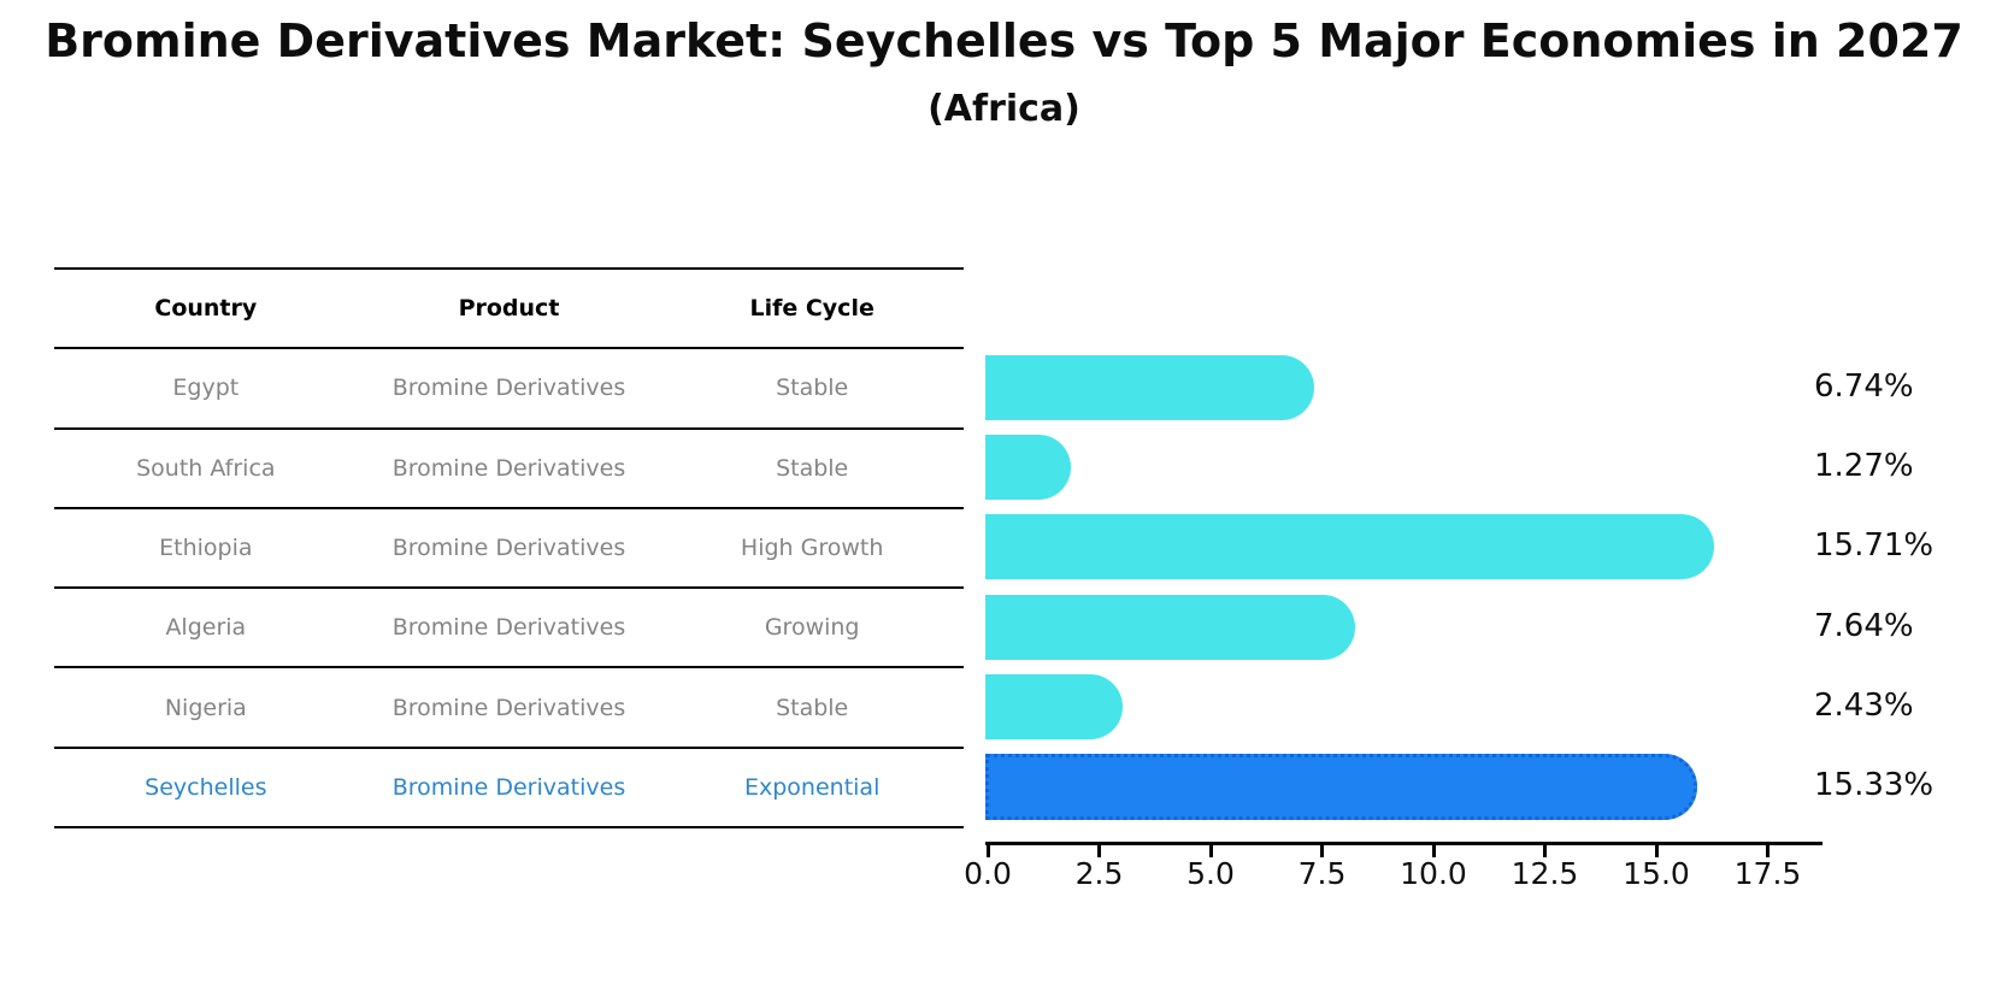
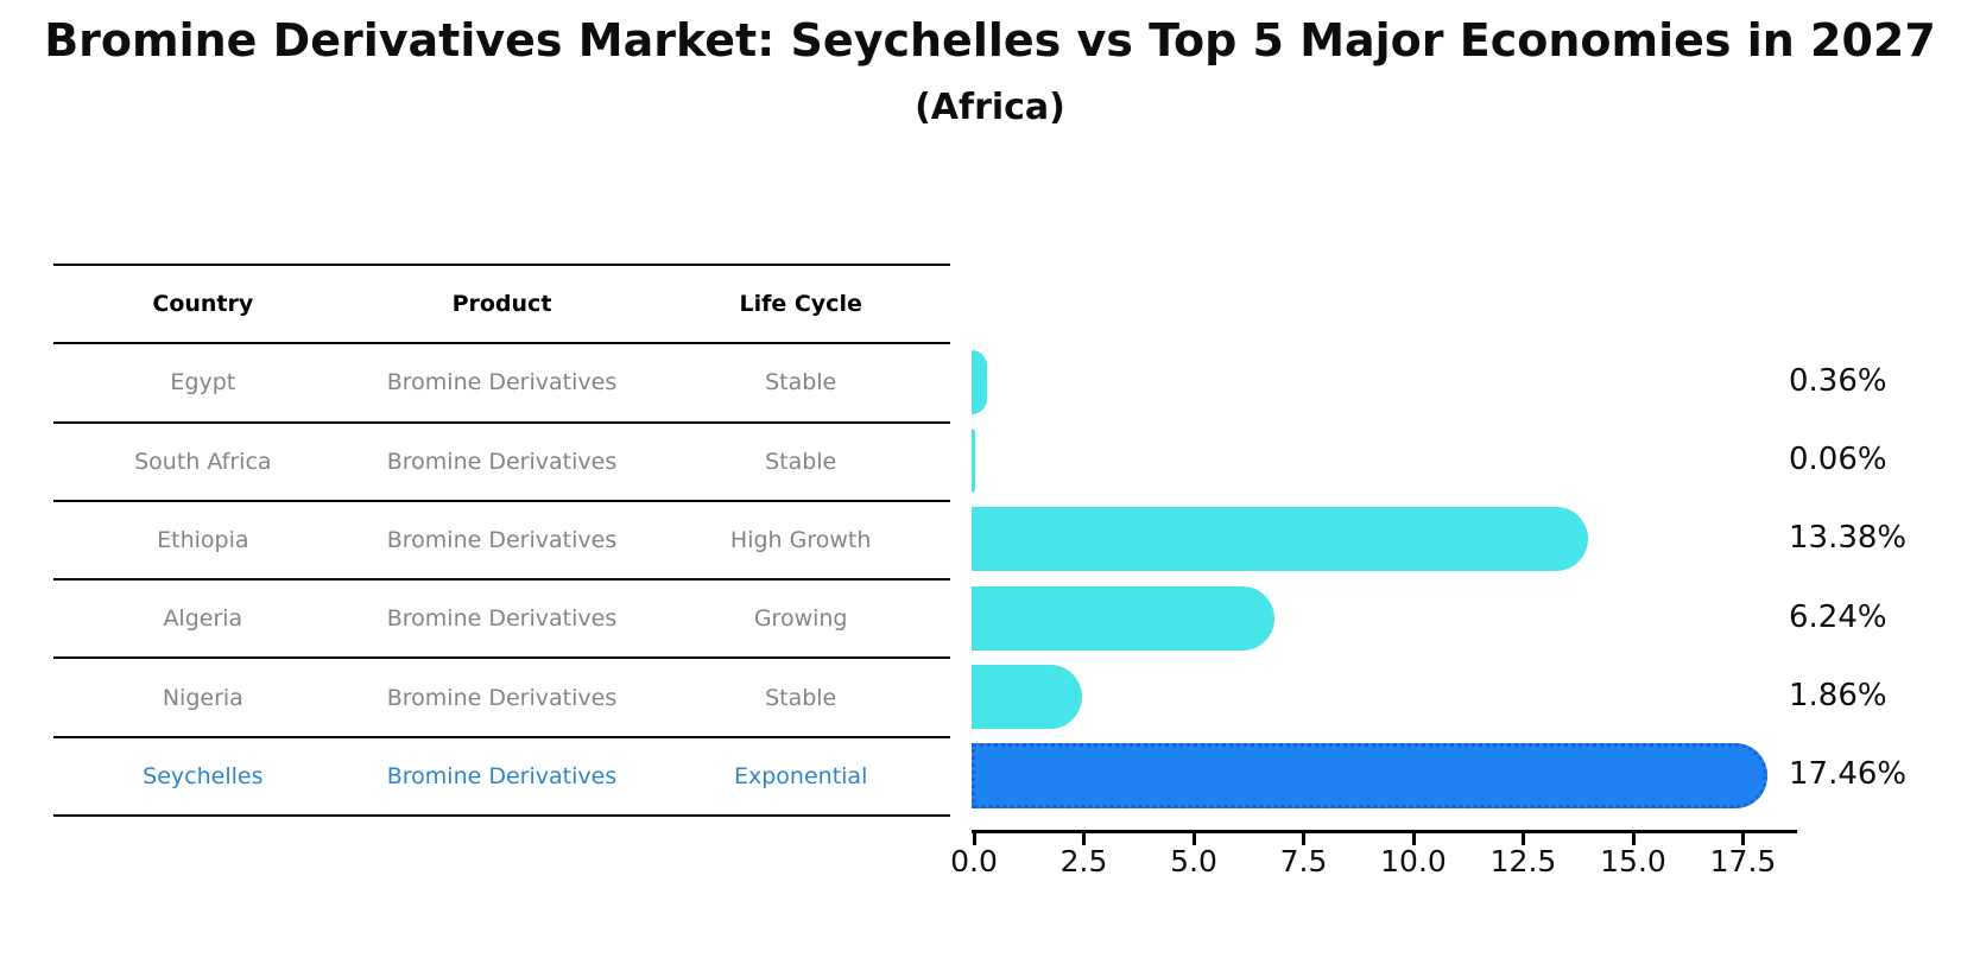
Egypt: 6.74% -> 0.36%
South Africa: 1.27% -> 0.06%
Ethiopia: 15.71% -> 13.38%
Algeria: 7.64% -> 6.24%
Nigeria: 2.43% -> 1.86%
Seychelles: 15.33% -> 17.46%
